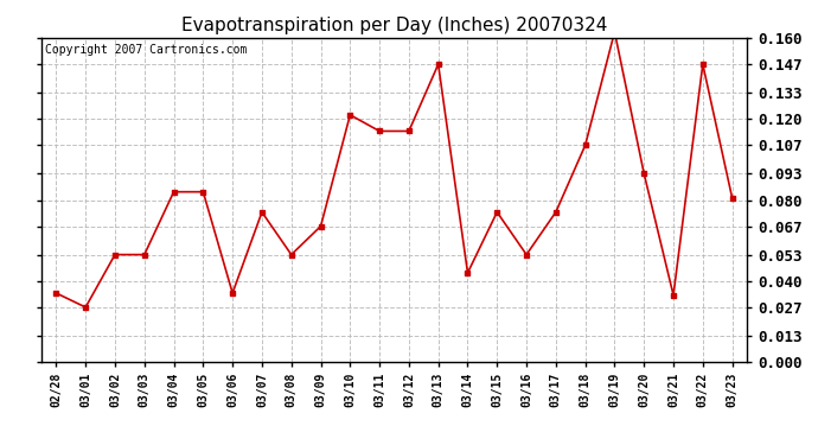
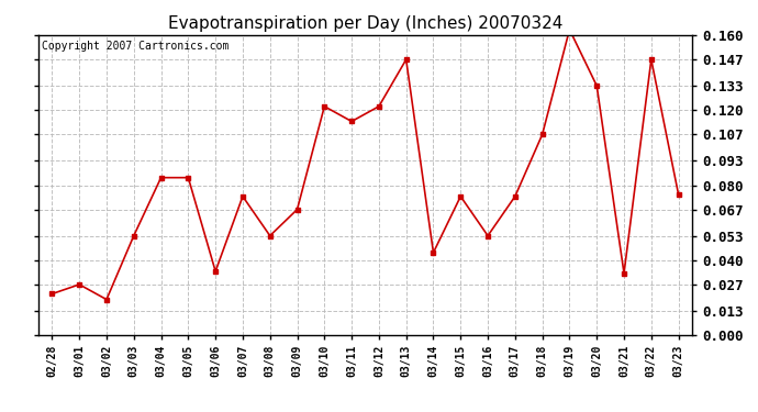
02/28: 0.034 -> 0.022
03/02: 0.053 -> 0.019
03/12: 0.114 -> 0.122
03/20: 0.093 -> 0.133
03/23: 0.081 -> 0.075
